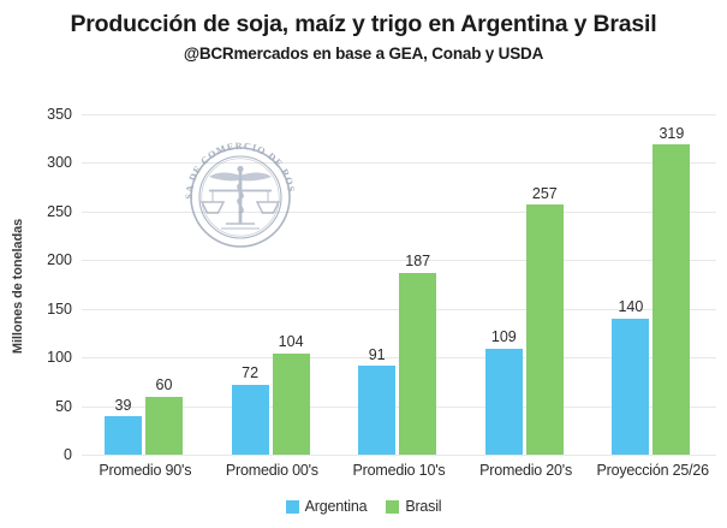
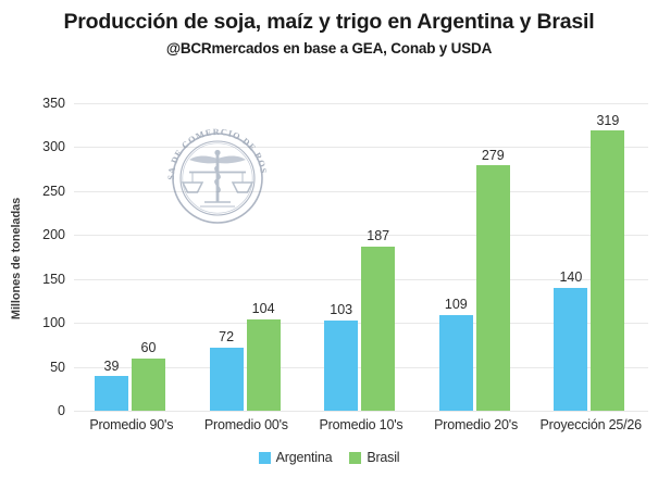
Argentina/Promedio 10's: 91 -> 103
Brasil/Promedio 20's: 257 -> 279
